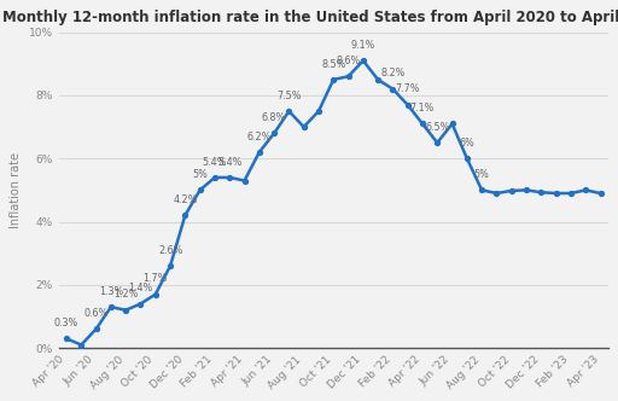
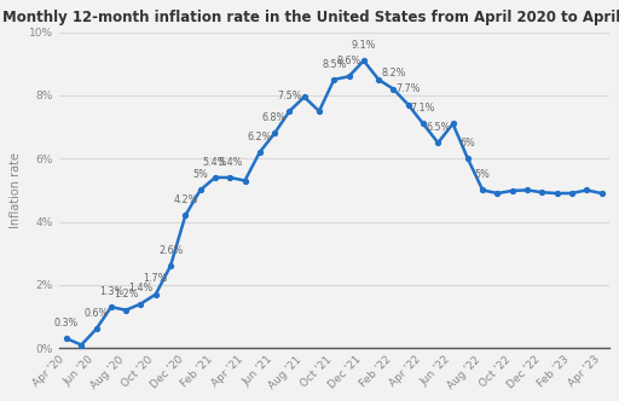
Aug '21: 7.00% -> 7.95%
